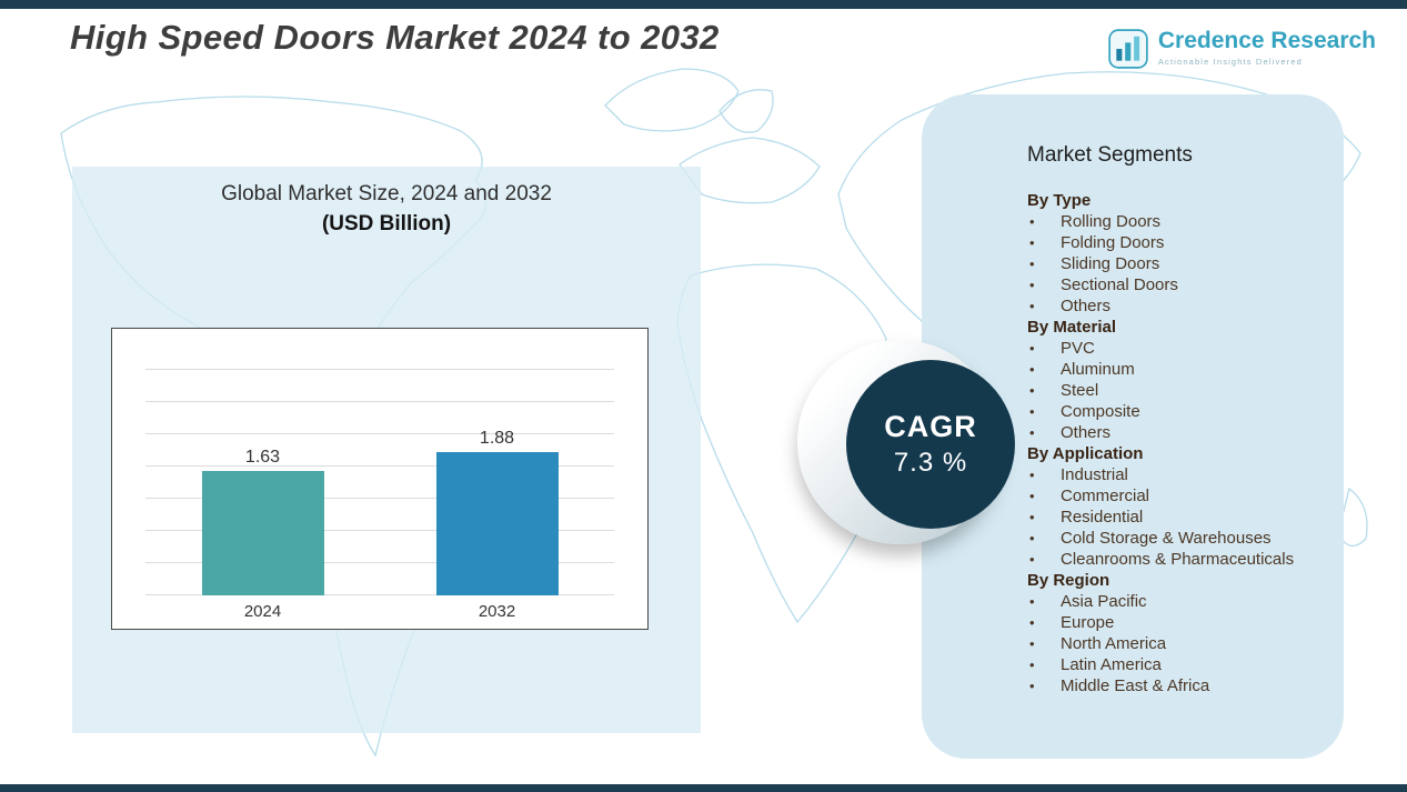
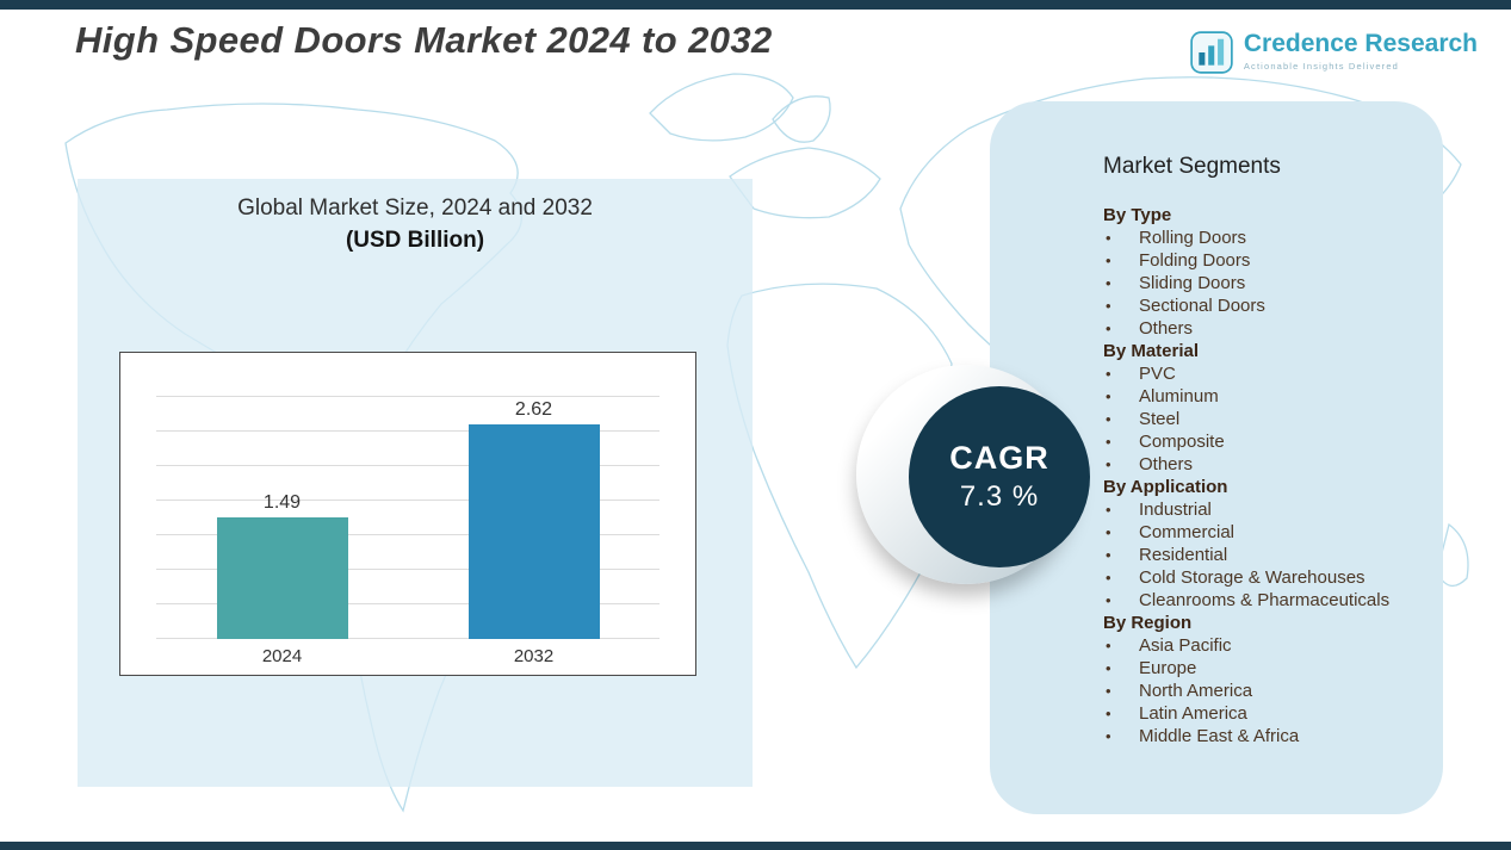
2024: 1.63 -> 1.49
2032: 1.88 -> 2.62
